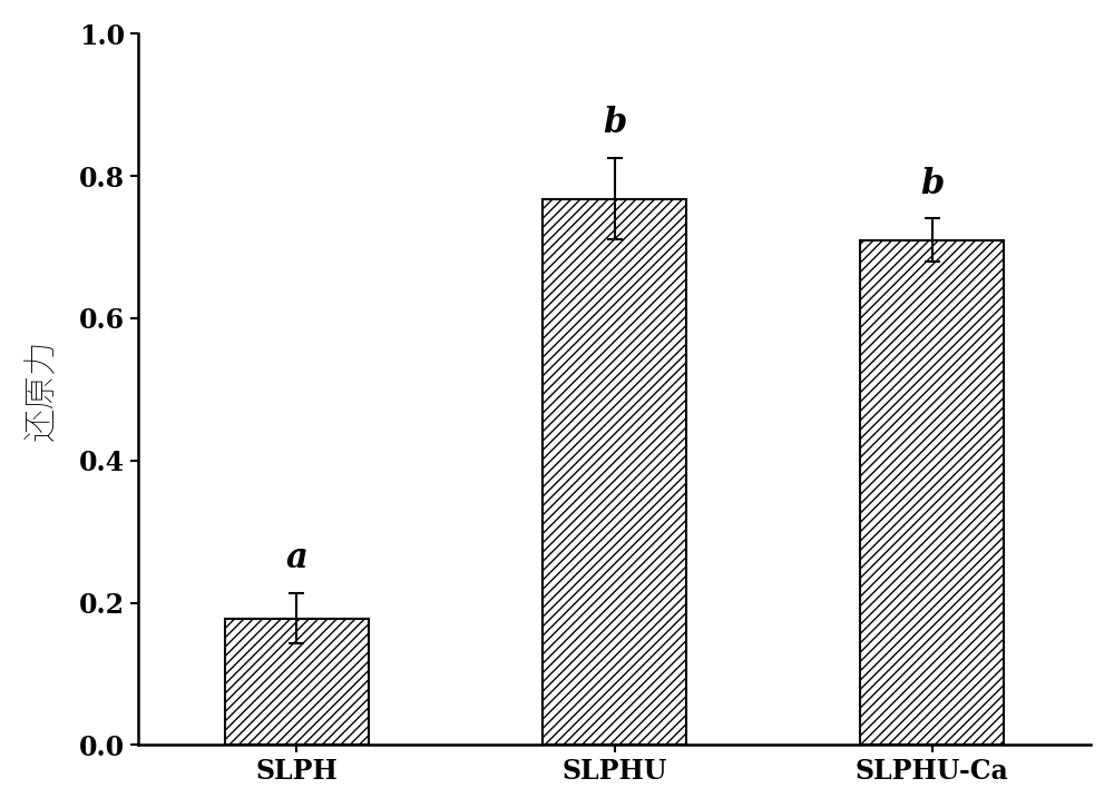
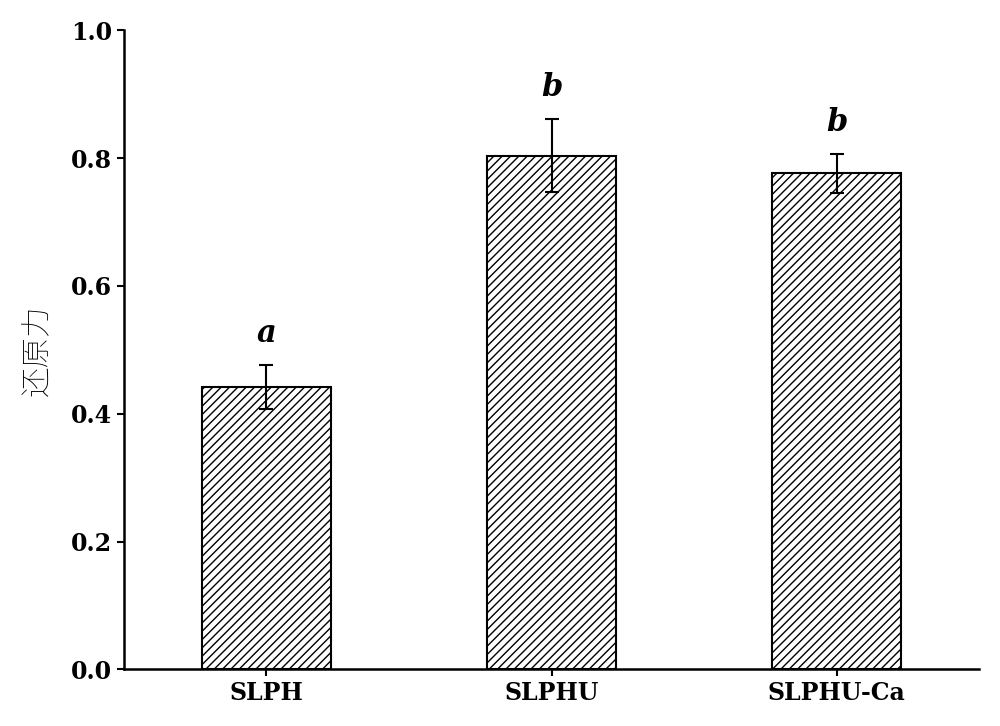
SLPH: 0.178 -> 0.442
SLPHU: 0.768 -> 0.804
SLPHU-Ca: 0.710 -> 0.776
